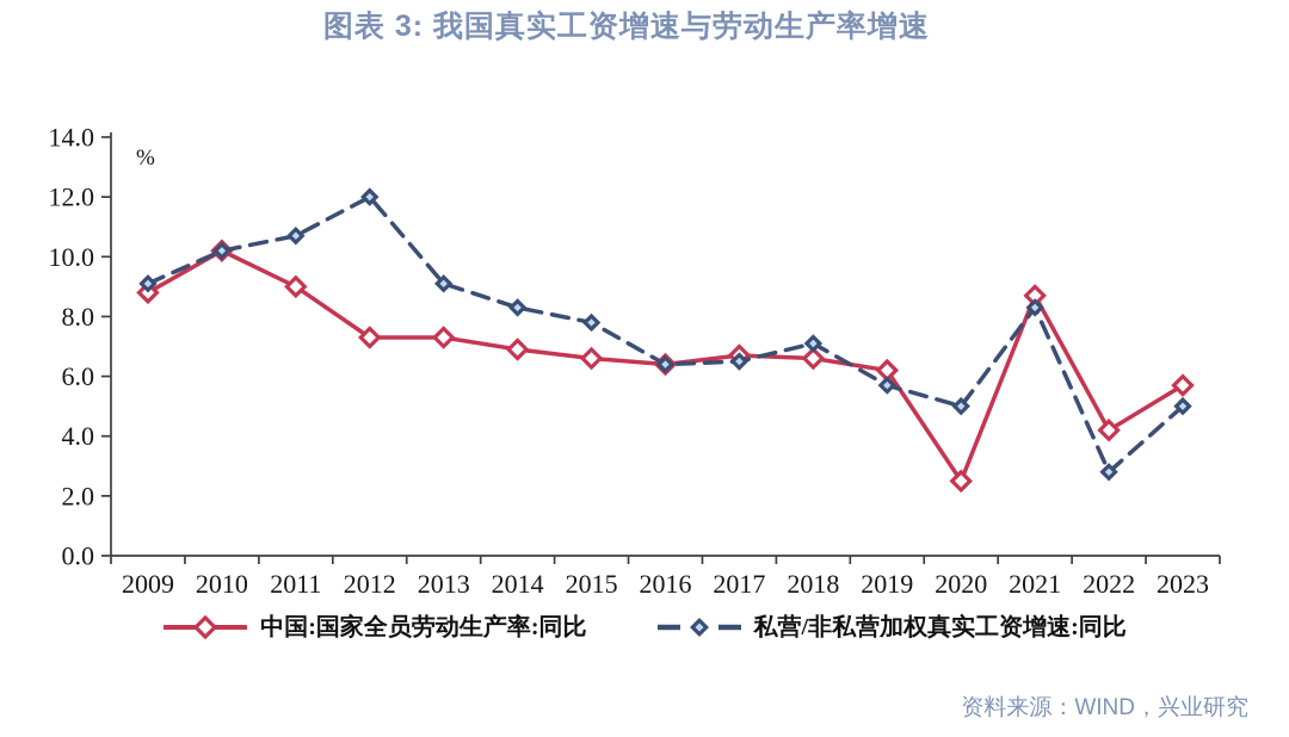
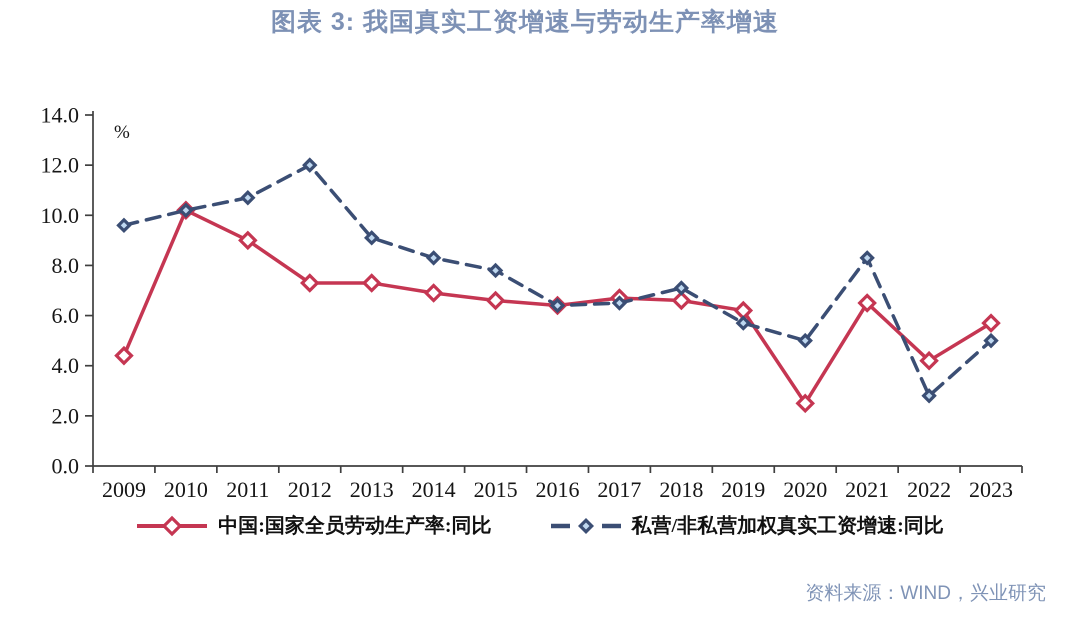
中国:国家全员劳动生产率:同比/2009: 8.8 -> 4.4
私营/非私营加权真实工资增速:同比/2009: 9.1 -> 9.6
中国:国家全员劳动生产率:同比/2021: 8.7 -> 6.5
